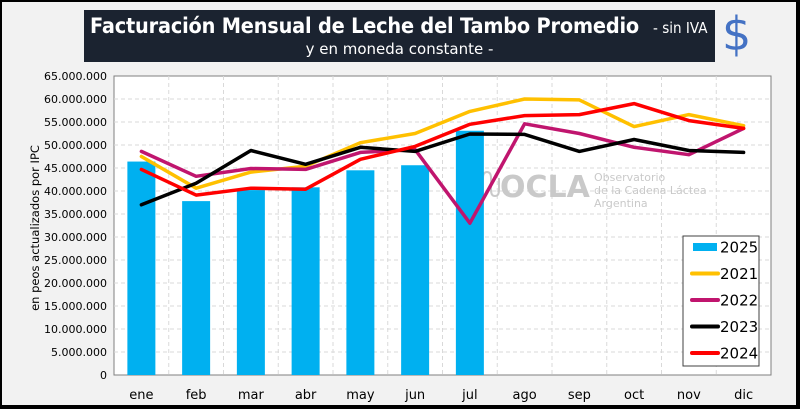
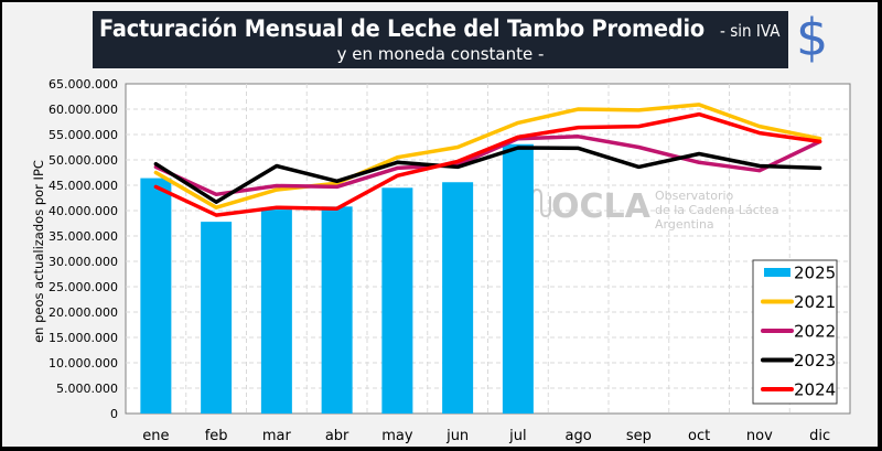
2023/ene: 37000000 -> 49000000
2022/jul: 33000000 -> 54000000
2021/oct: 54000000 -> 61000000
